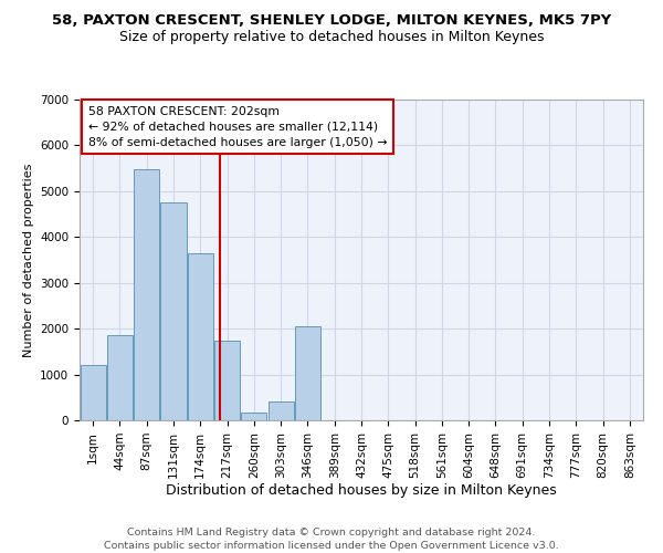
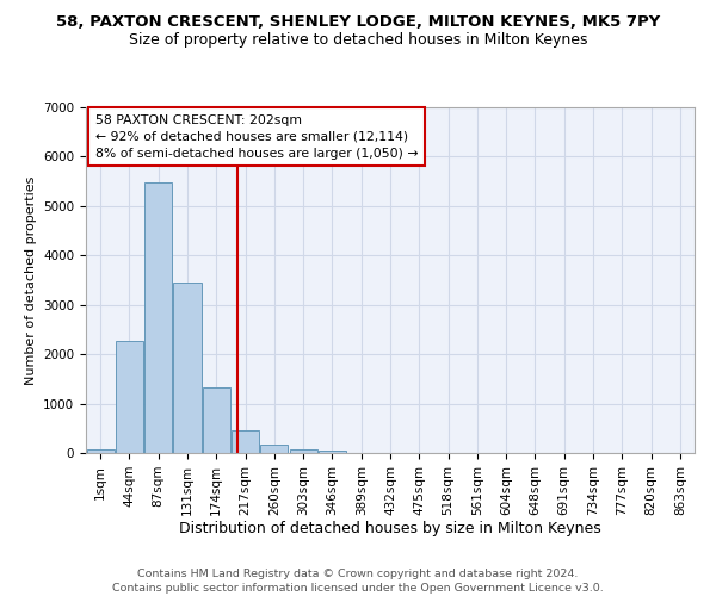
1sqm: 1200 -> 80
44sqm: 1850 -> 2280
131sqm: 4750 -> 3450
174sqm: 3650 -> 1320
217sqm: 1750 -> 460
303sqm: 400 -> 80
346sqm: 2050 -> 40
